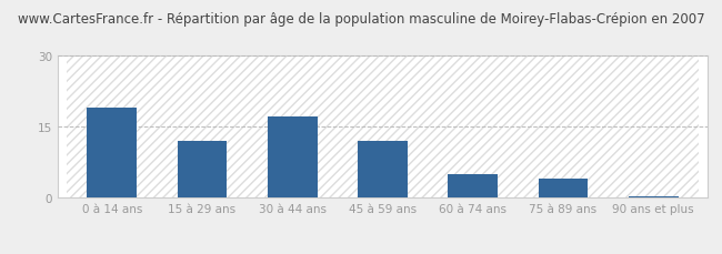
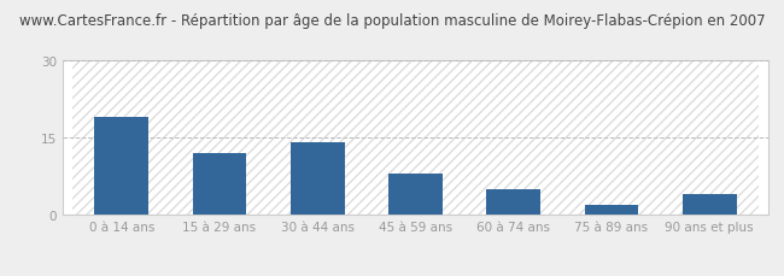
30 à 44 ans: 17.0 -> 14.0
45 à 59 ans: 12.0 -> 8.0
75 à 89 ans: 4.0 -> 2.0
90 ans et plus: 0.3 -> 4.0
